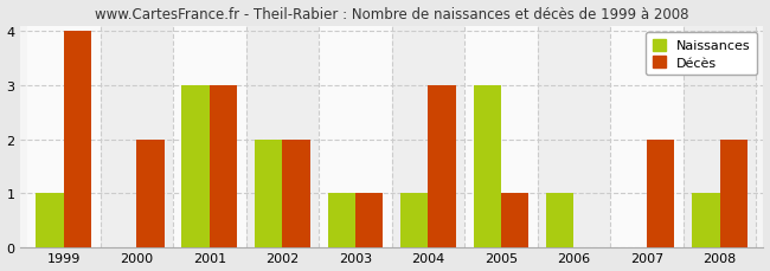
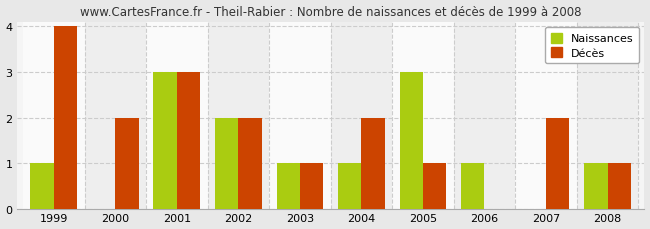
Décès/2004: 3 -> 2
Décès/2008: 2 -> 1
